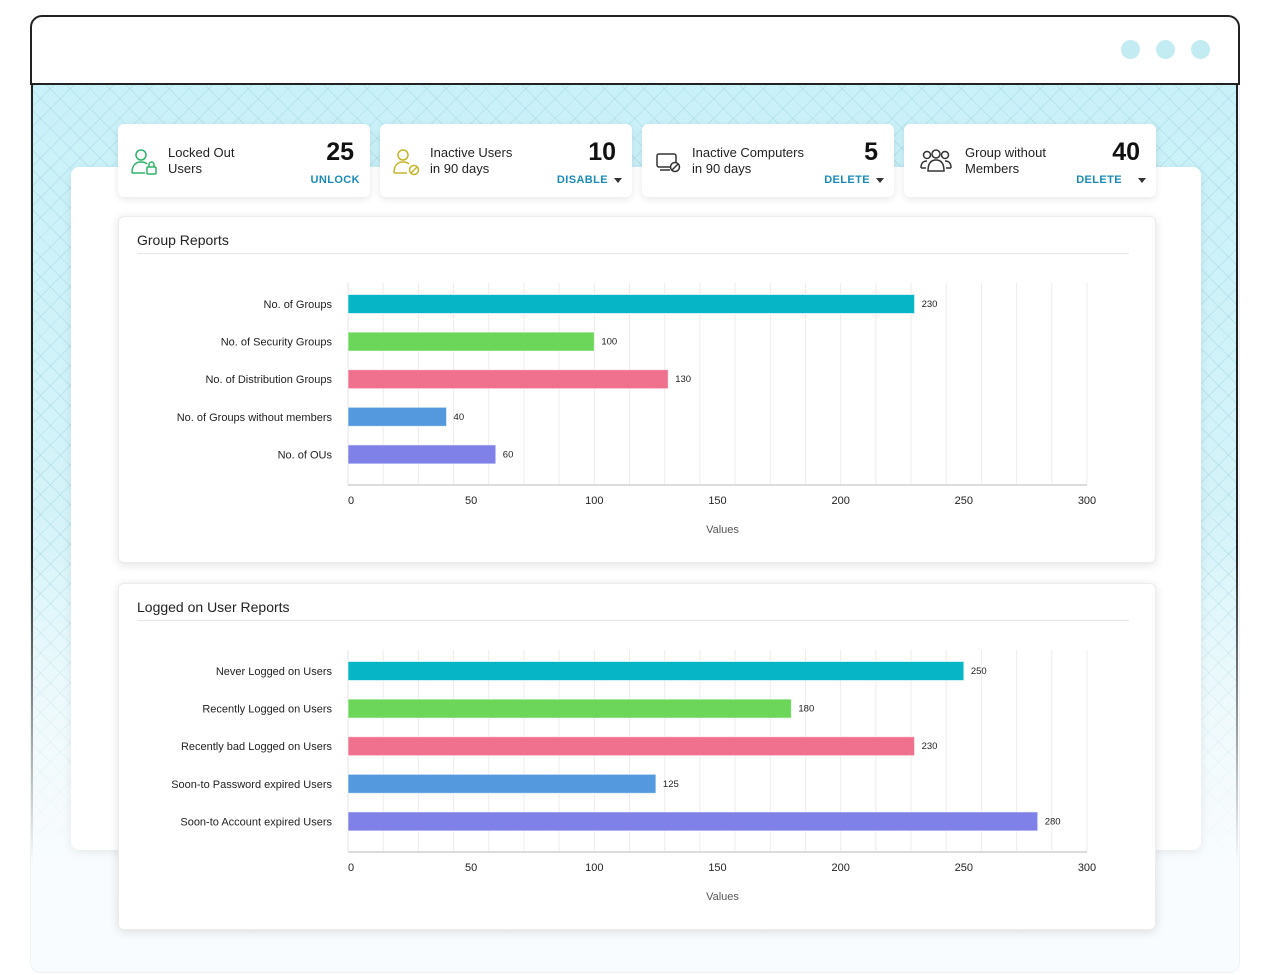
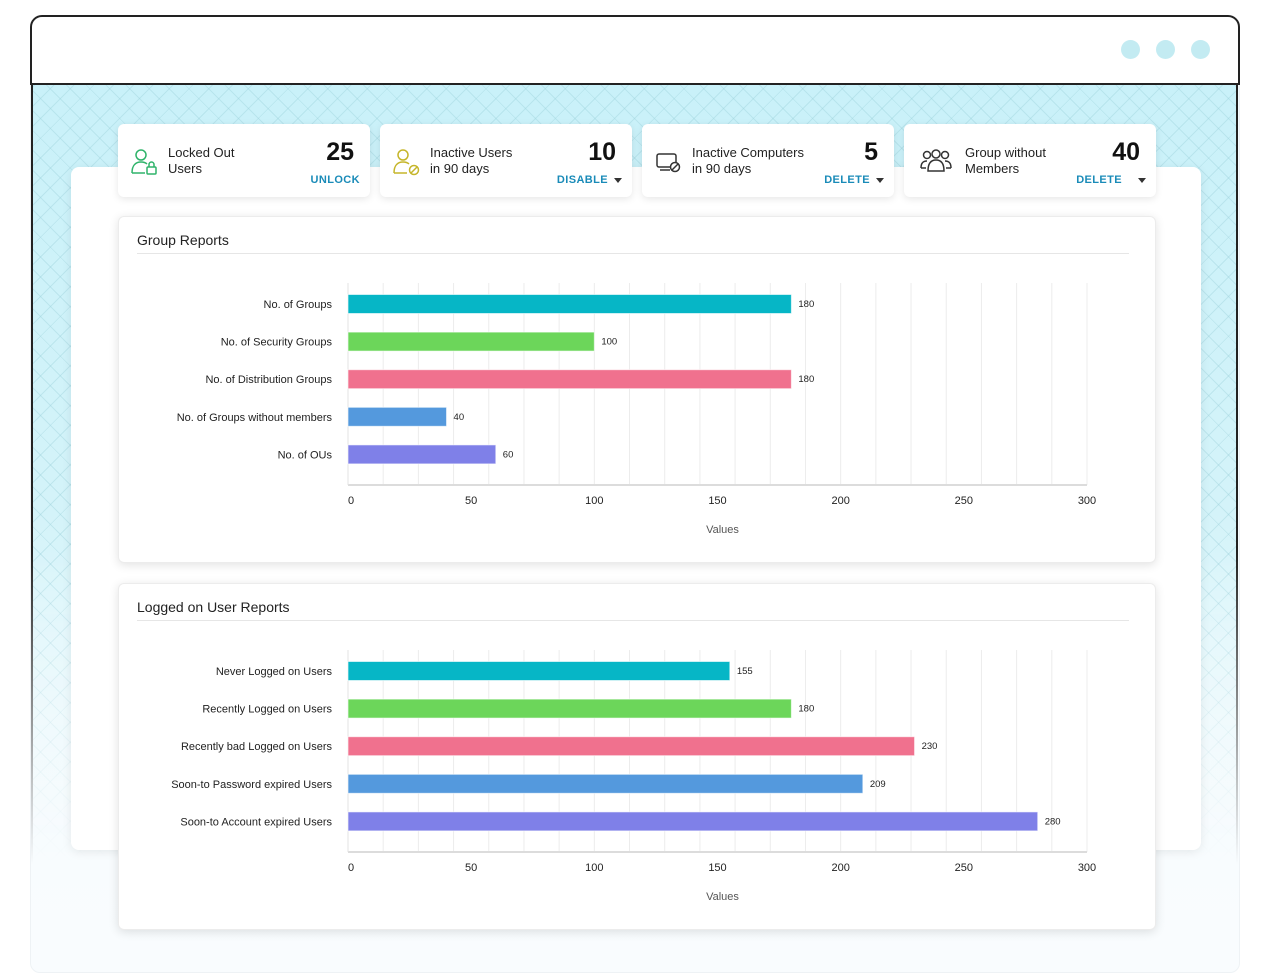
Group Reports/No. of Groups: 230 -> 180
Group Reports/No. of Distribution Groups: 130 -> 180
Logged on User Reports/Never Logged on Users: 250 -> 155
Logged on User Reports/Soon-to Password expired Users: 125 -> 209
